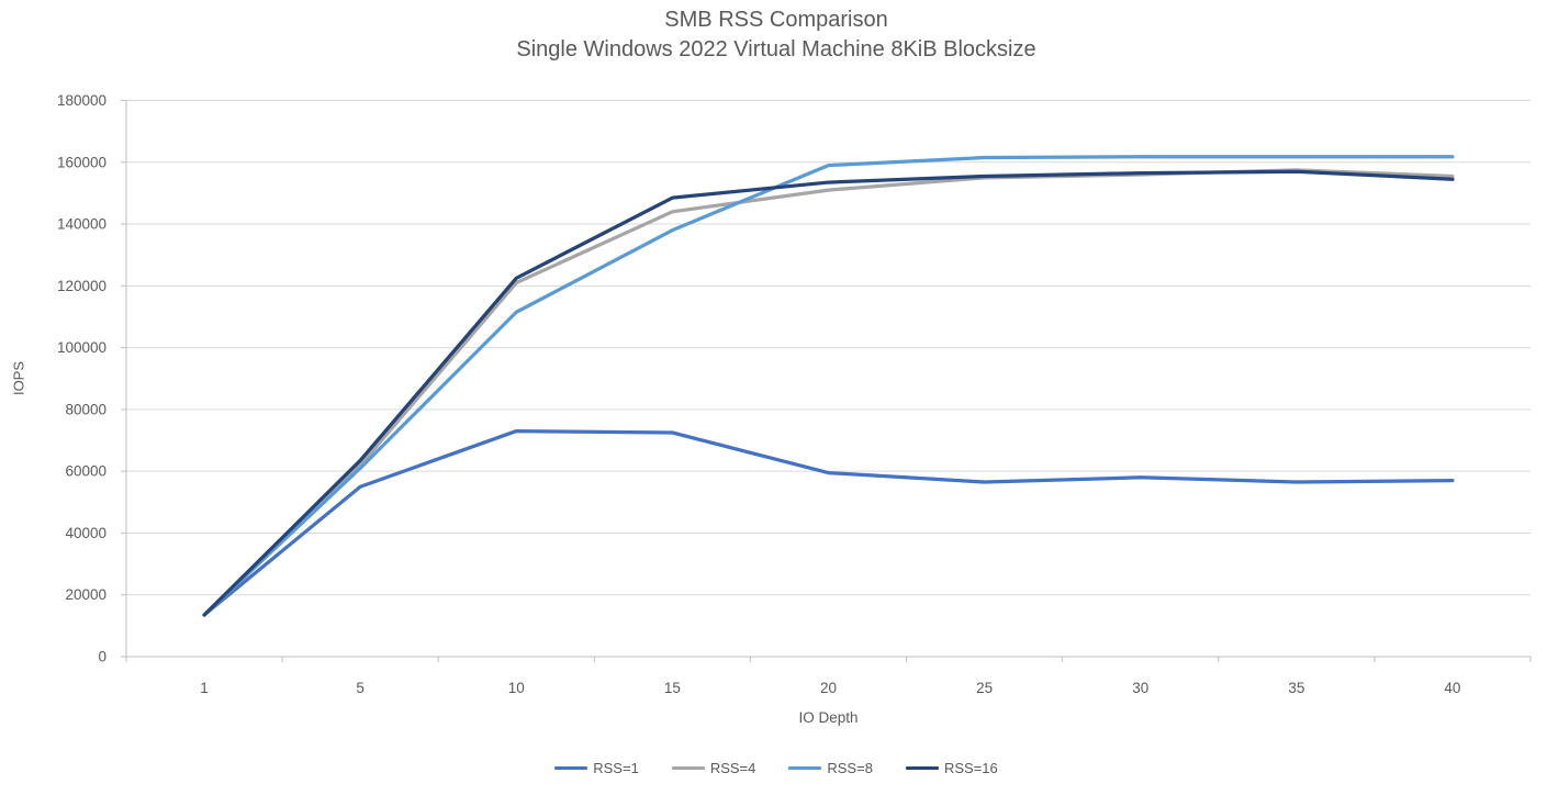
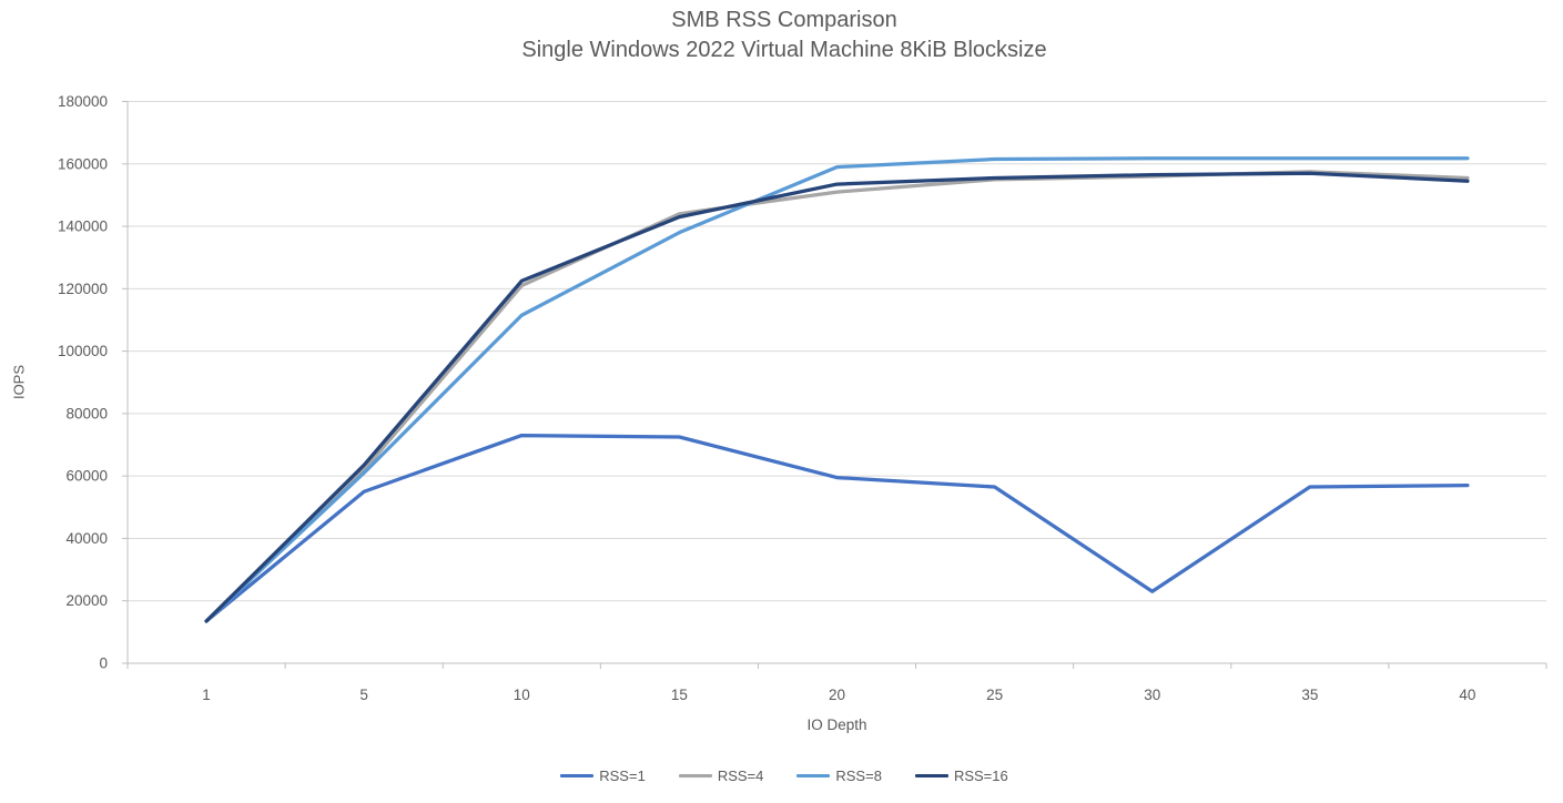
RSS=16/15: 148000 -> 143000
RSS=1/30: 58000 -> 23000
